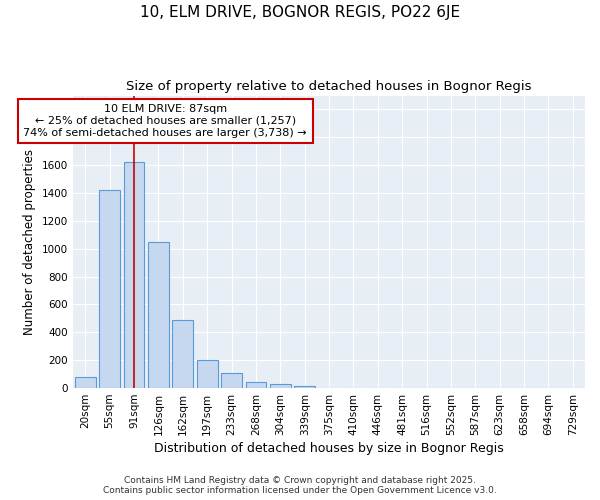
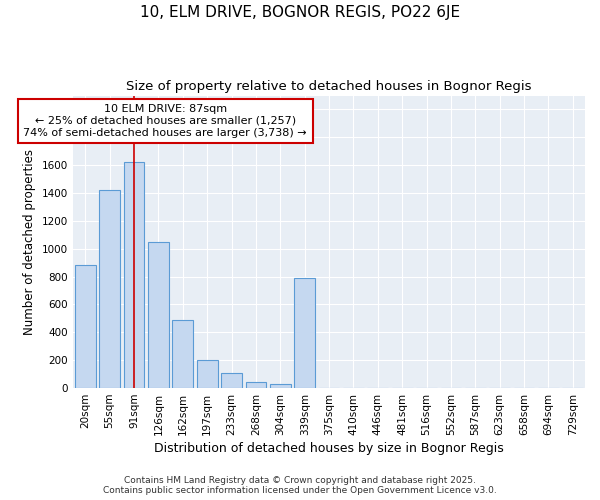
20sqm: 80 -> 880
339sqm: 20 -> 790
